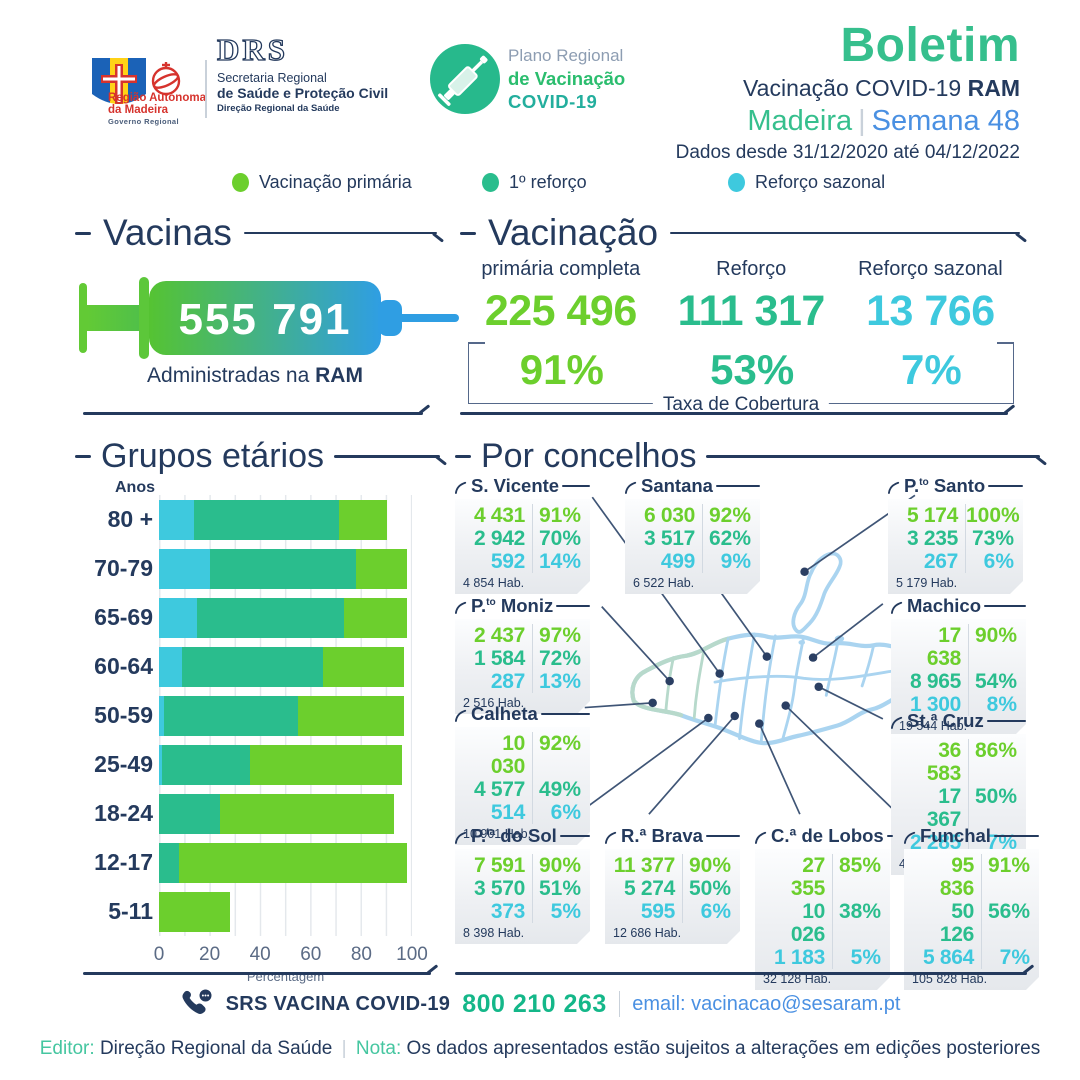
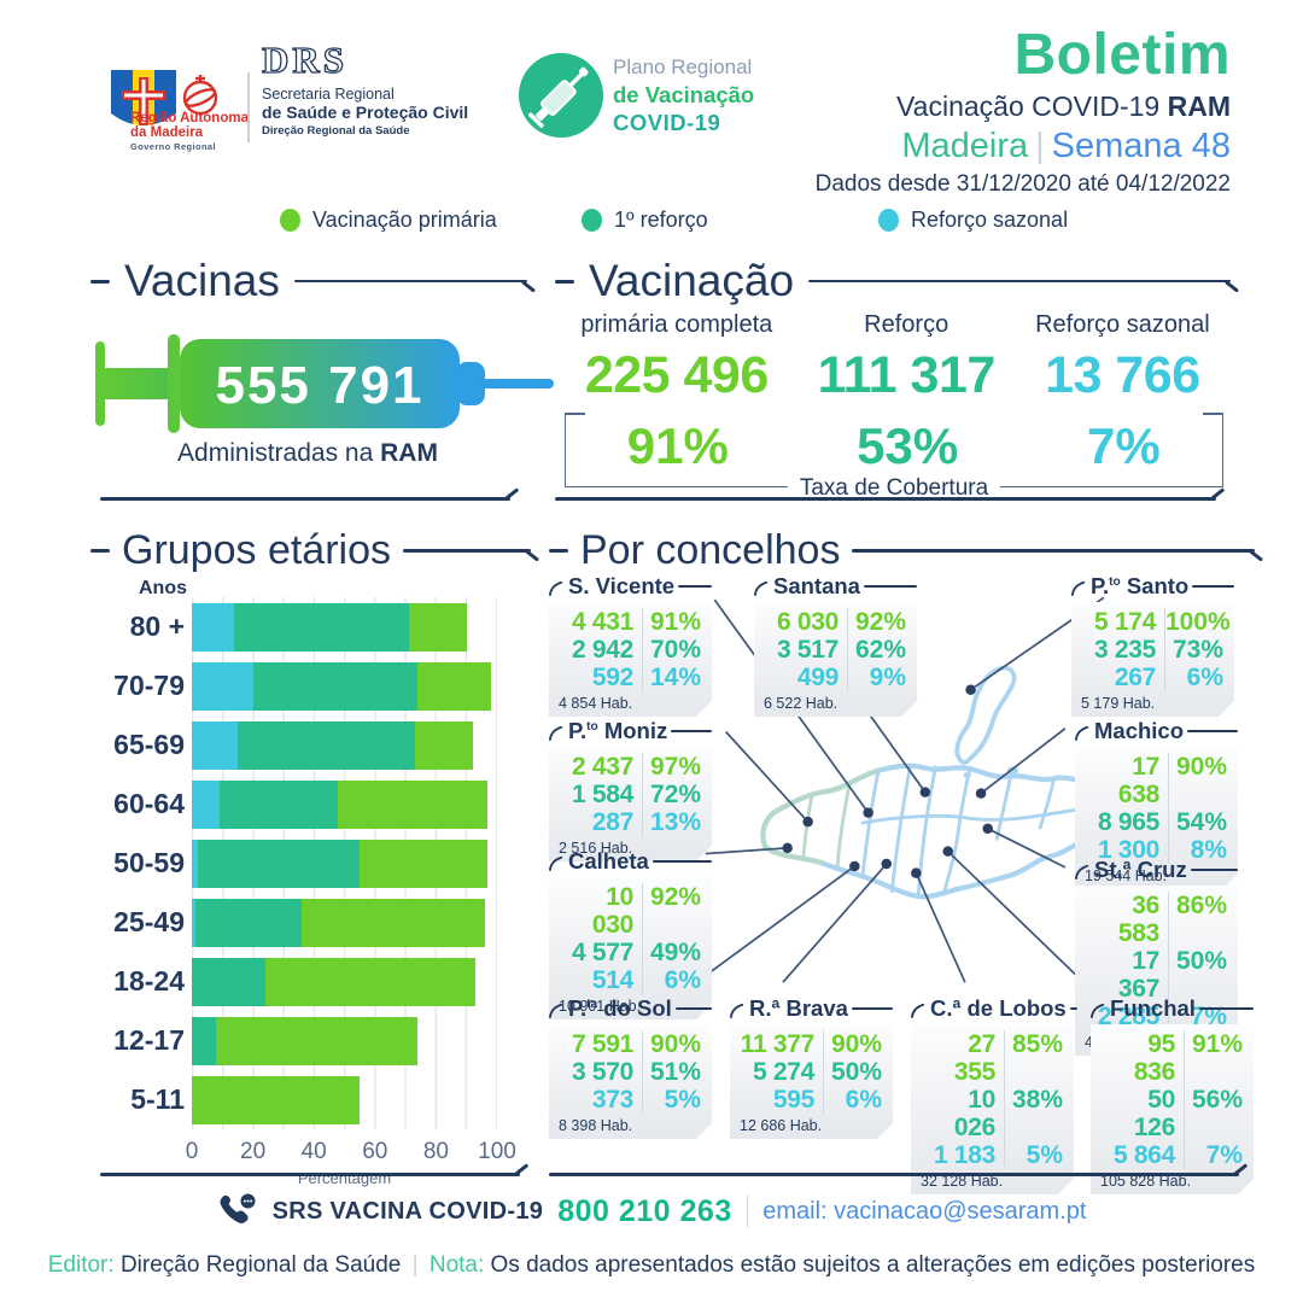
1º reforço/70-79: 78 -> 74
Vacinação primária/65-69: 98 -> 92
1º reforço/60-64: 65 -> 48
Vacinação primária/12-17: 98 -> 74
Vacinação primária/5-11: 28 -> 55
